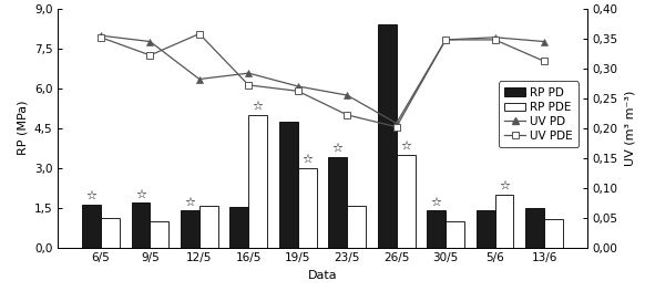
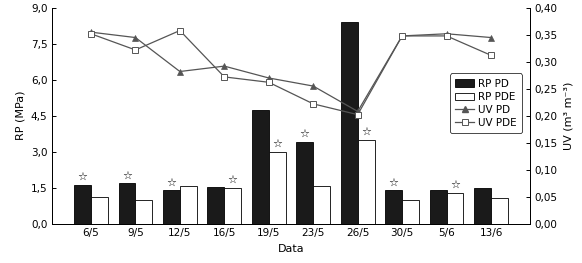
RP PDE/16/5: 5,00 -> 1,48
RP PDE/5/6: 2,00 -> 1,28
